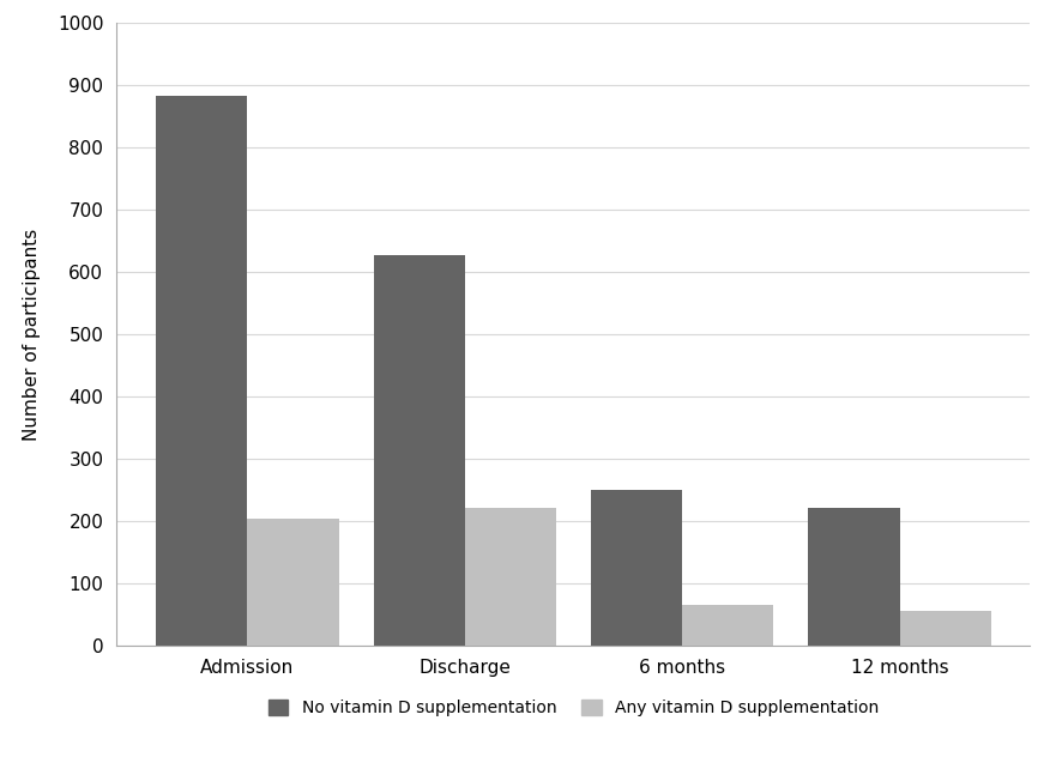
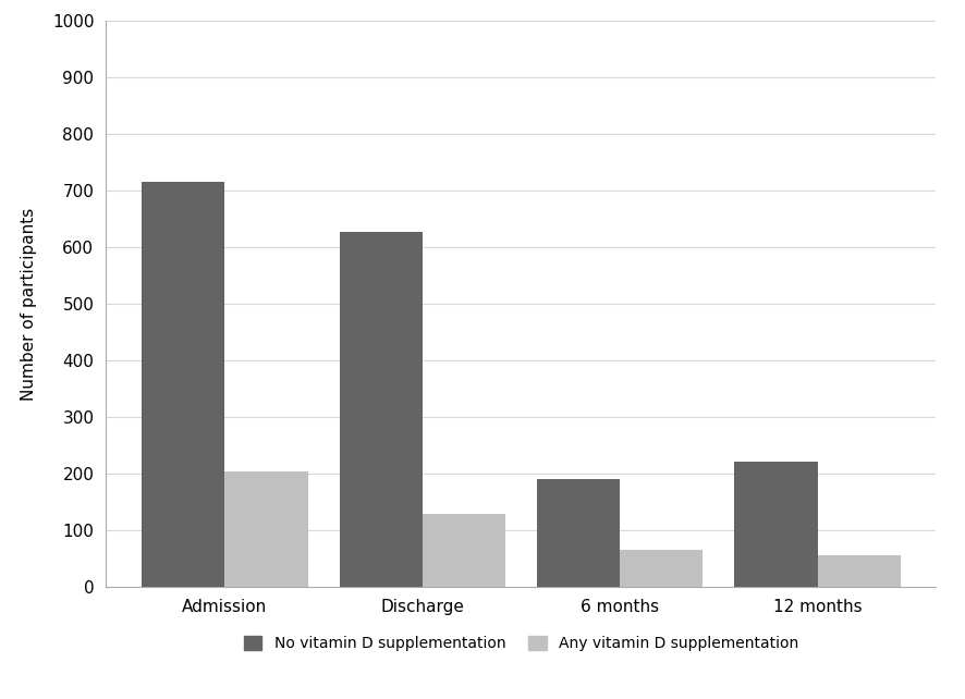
No vitamin D supplementation/Admission: 883 -> 716
Any vitamin D supplementation/Discharge: 222 -> 130
No vitamin D supplementation/6 months: 250 -> 190
